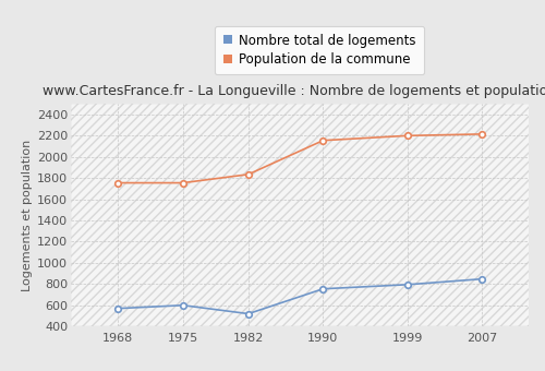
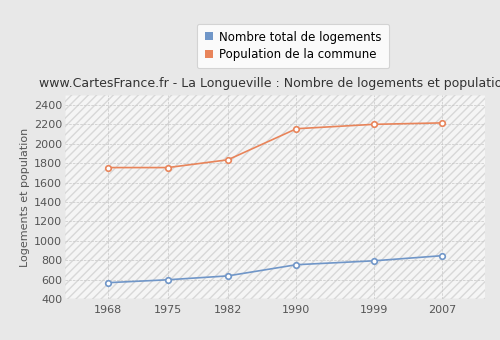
Nombre total de logements/1982: 520 -> 640
